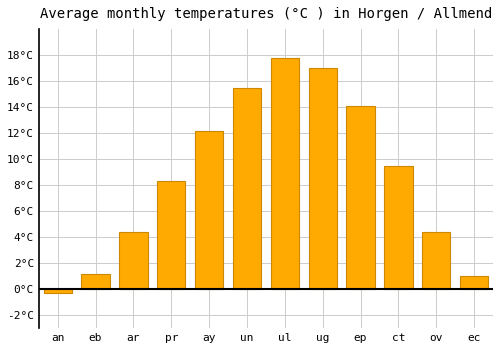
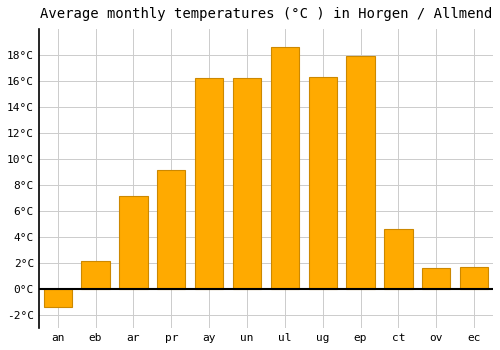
an: -0.3°C -> -1.4°C
eb: 1.2°C -> 2.2°C
ar: 4.4°C -> 7.2°C
pr: 8.3°C -> 9.2°C
ay: 12.2°C -> 16.2°C
un: 15.5°C -> 16.2°C
ul: 17.8°C -> 18.6°C
ug: 17.0°C -> 16.3°C
ep: 14.1°C -> 17.9°C
ct: 9.5°C -> 4.6°C
ov: 4.4°C -> 1.6°C
ec: 1.0°C -> 1.7°C
